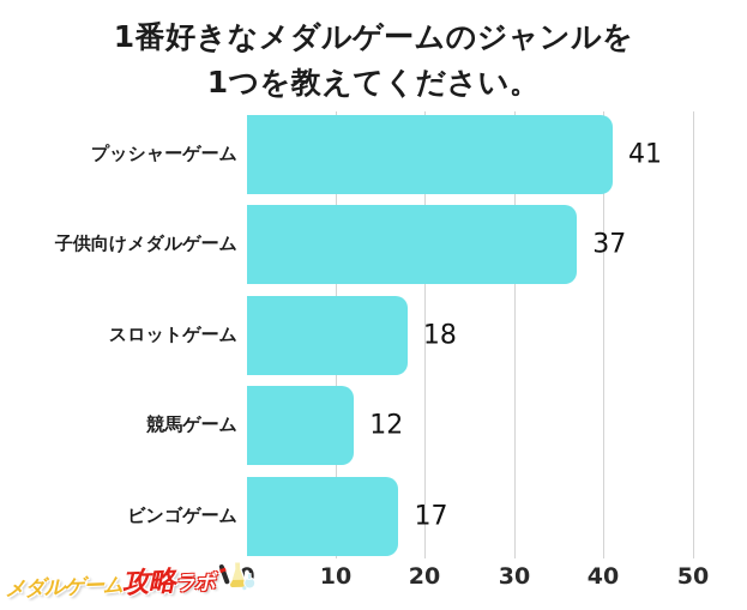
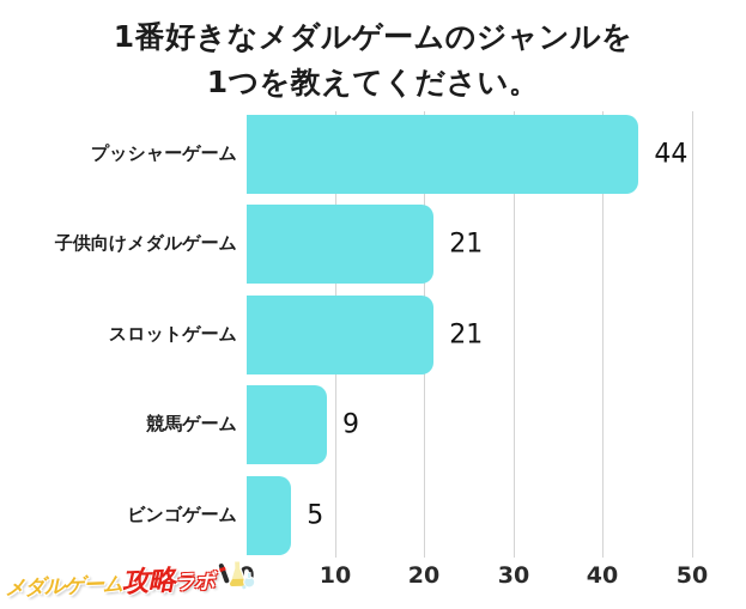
プッシャーゲーム: 41 -> 44
子供向けメダルゲーム: 37 -> 21
スロットゲーム: 18 -> 21
競馬ゲーム: 12 -> 9
ビンゴゲーム: 17 -> 5
